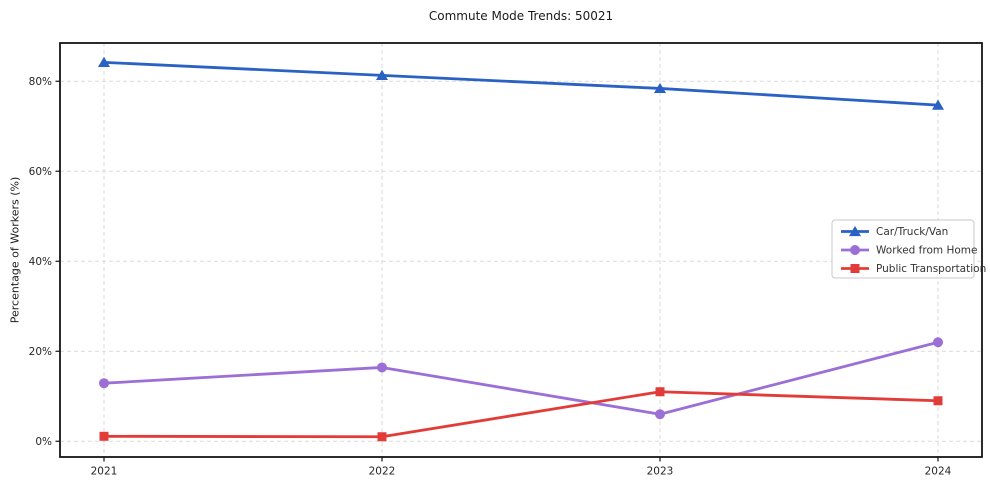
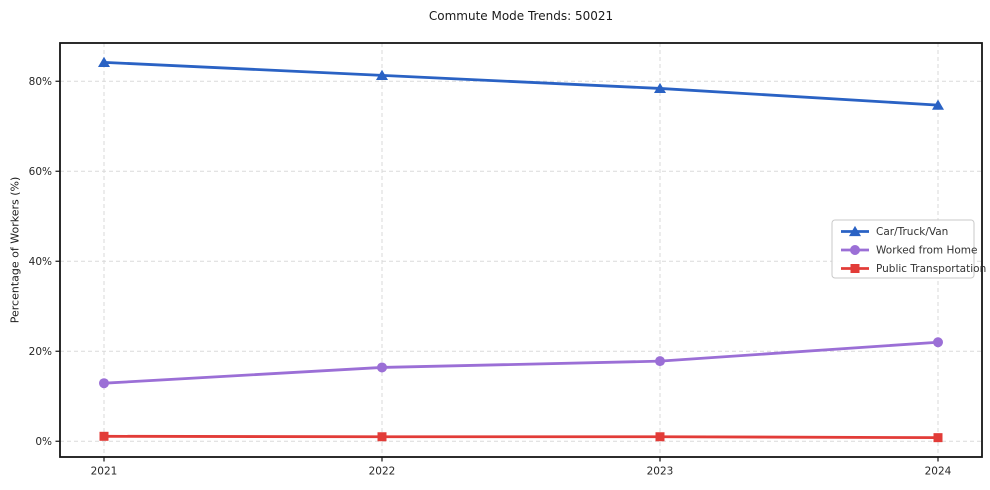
Worked from Home/2023: 6% -> 18%
Public Transportation/2023: 11% -> 1%
Public Transportation/2024: 9% -> 1%
